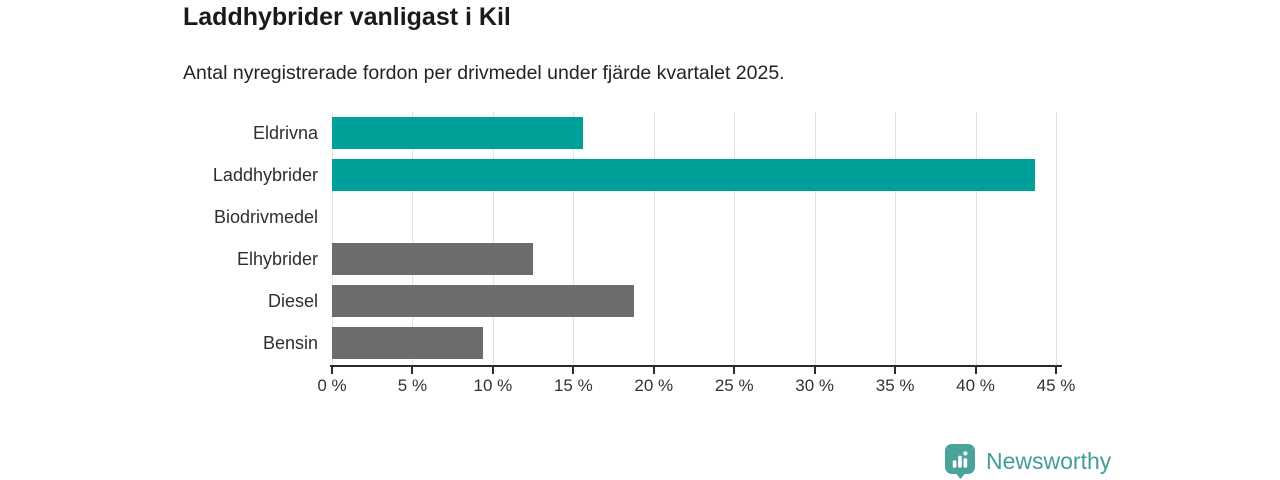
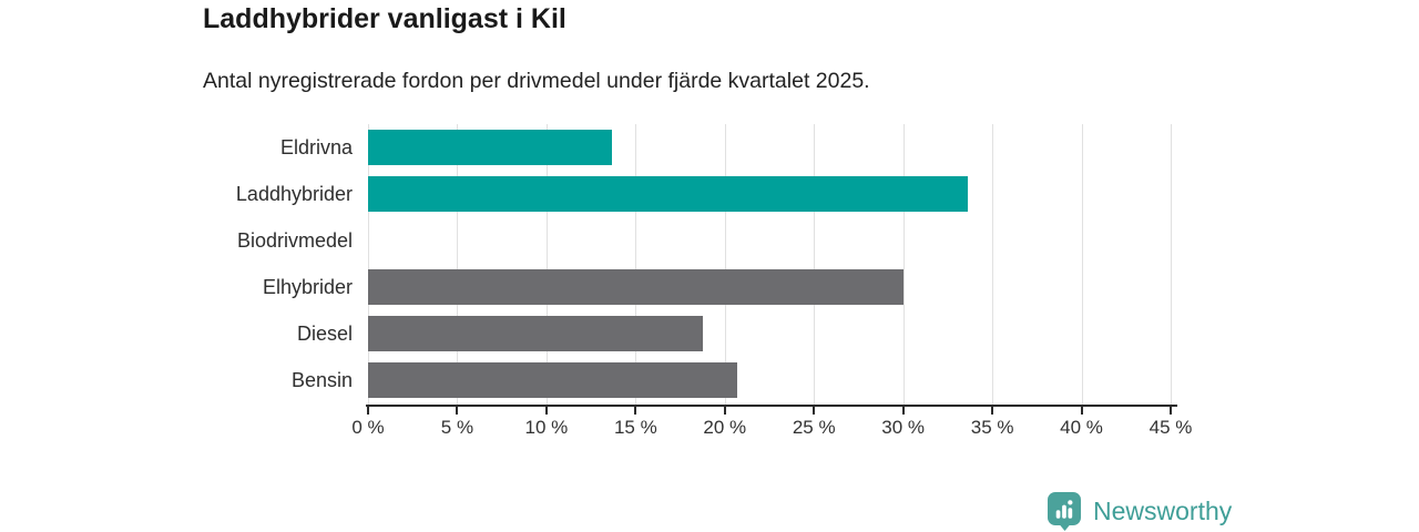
Eldrivna: 15.6% -> 13.7%
Laddhybrider: 43.7% -> 33.6%
Elhybrider: 12.5% -> 30.0%
Bensin: 9.4% -> 20.7%
